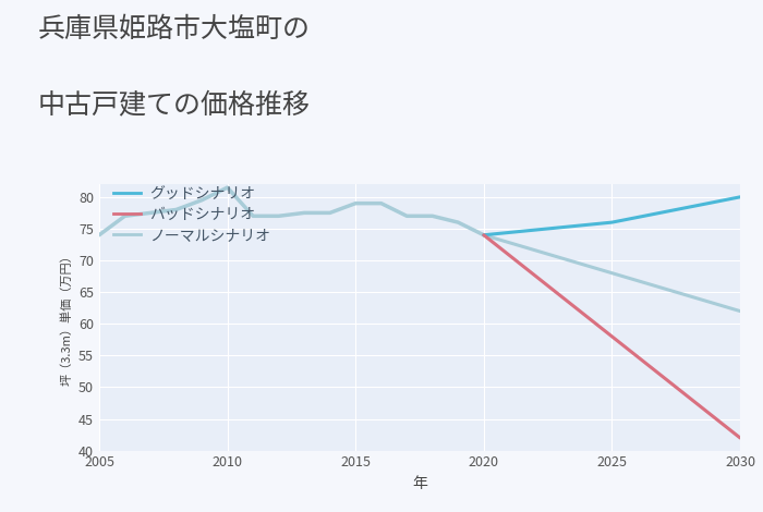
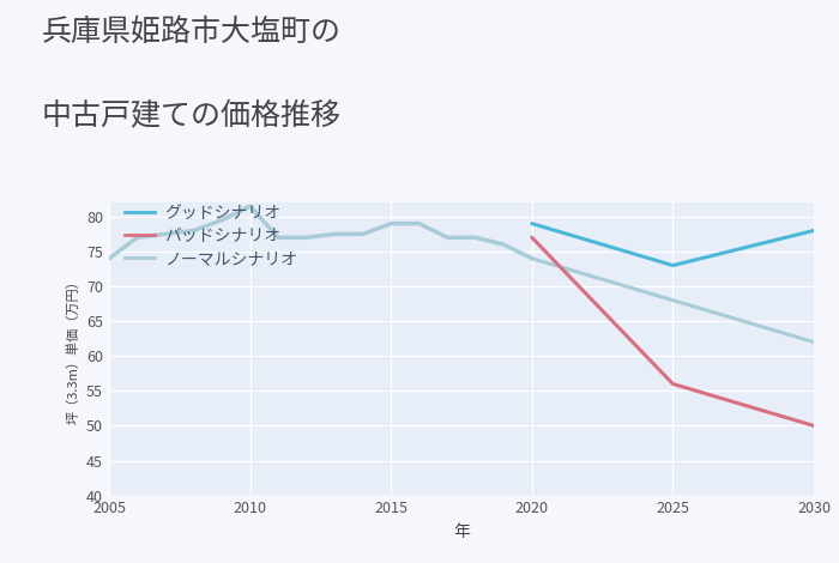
グッドシナリオ/2020: 74 -> 79
バッドシナリオ/2020: 74 -> 77
グッドシナリオ/2025: 76 -> 73
バッドシナリオ/2025: 58 -> 56
グッドシナリオ/2030: 80 -> 78
バッドシナリオ/2030: 42 -> 50
